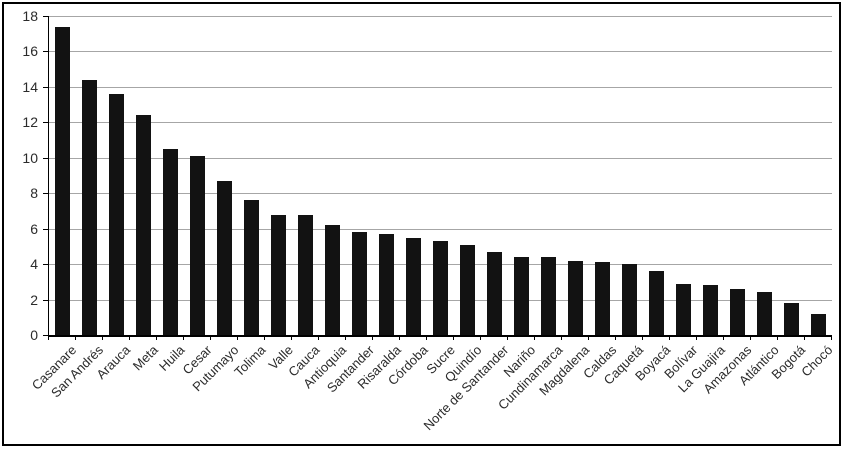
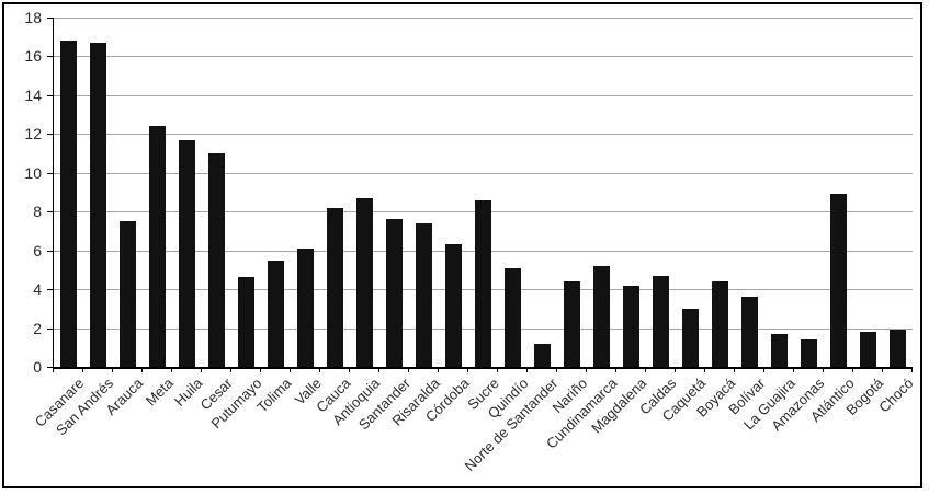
Casanare: 17.4 -> 16.8
San Andrés: 14.4 -> 16.7
Arauca: 13.6 -> 7.5
Huila: 10.5 -> 11.7
Cesar: 10.1 -> 11.0
Putumayo: 8.7 -> 4.6
Tolima: 7.6 -> 5.5
Valle: 6.8 -> 6.1
Cauca: 6.8 -> 8.2
Antioquia: 6.2 -> 8.7
Santander: 5.8 -> 7.6
Risaralda: 5.7 -> 7.4
Córdoba: 5.5 -> 6.3
Sucre: 5.3 -> 8.6
Norte de Santander: 4.7 -> 1.2
Cundinamarca: 4.4 -> 5.2
Caldas: 4.1 -> 4.7
Caquetá: 4.0 -> 3.0
Boyacá: 3.6 -> 4.4
Bolívar: 2.9 -> 3.6
La Guajira: 2.8 -> 1.7
Amazonas: 2.6 -> 1.4
Atlántico: 2.4 -> 8.9
Chocó: 1.2 -> 1.9
